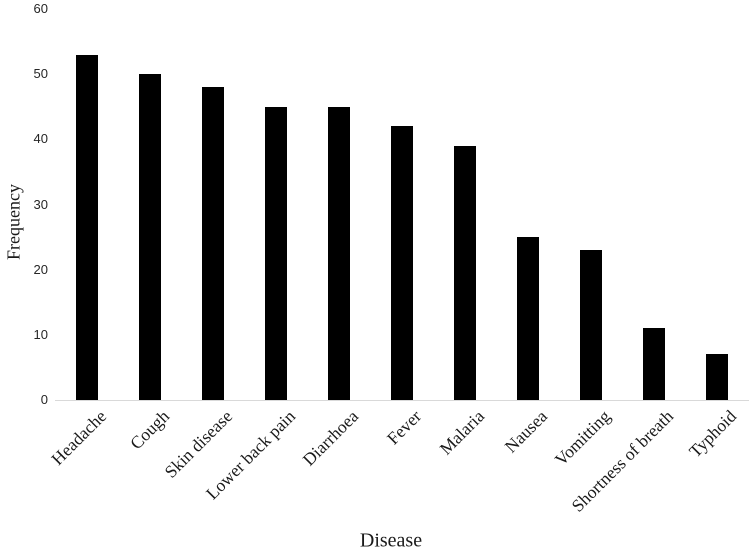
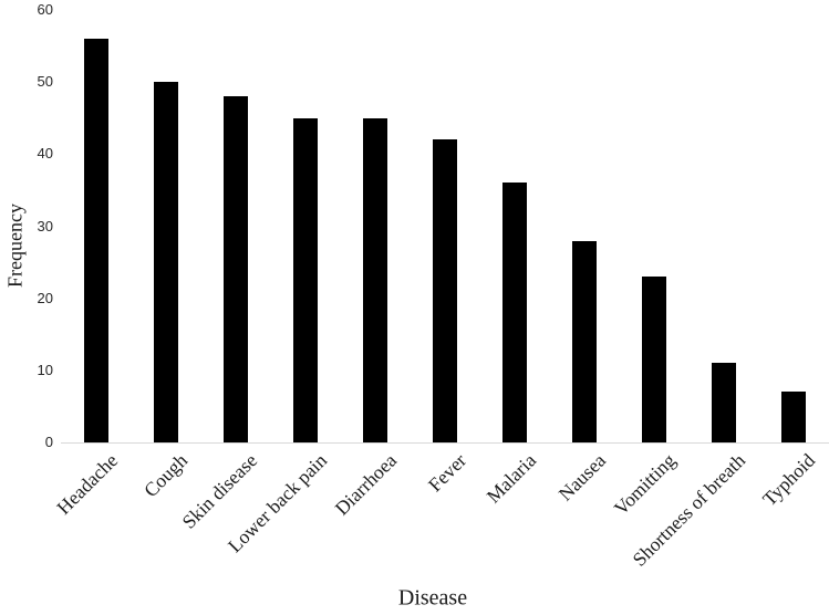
Headache: 53 -> 56
Malaria: 39 -> 36
Nausea: 25 -> 28
